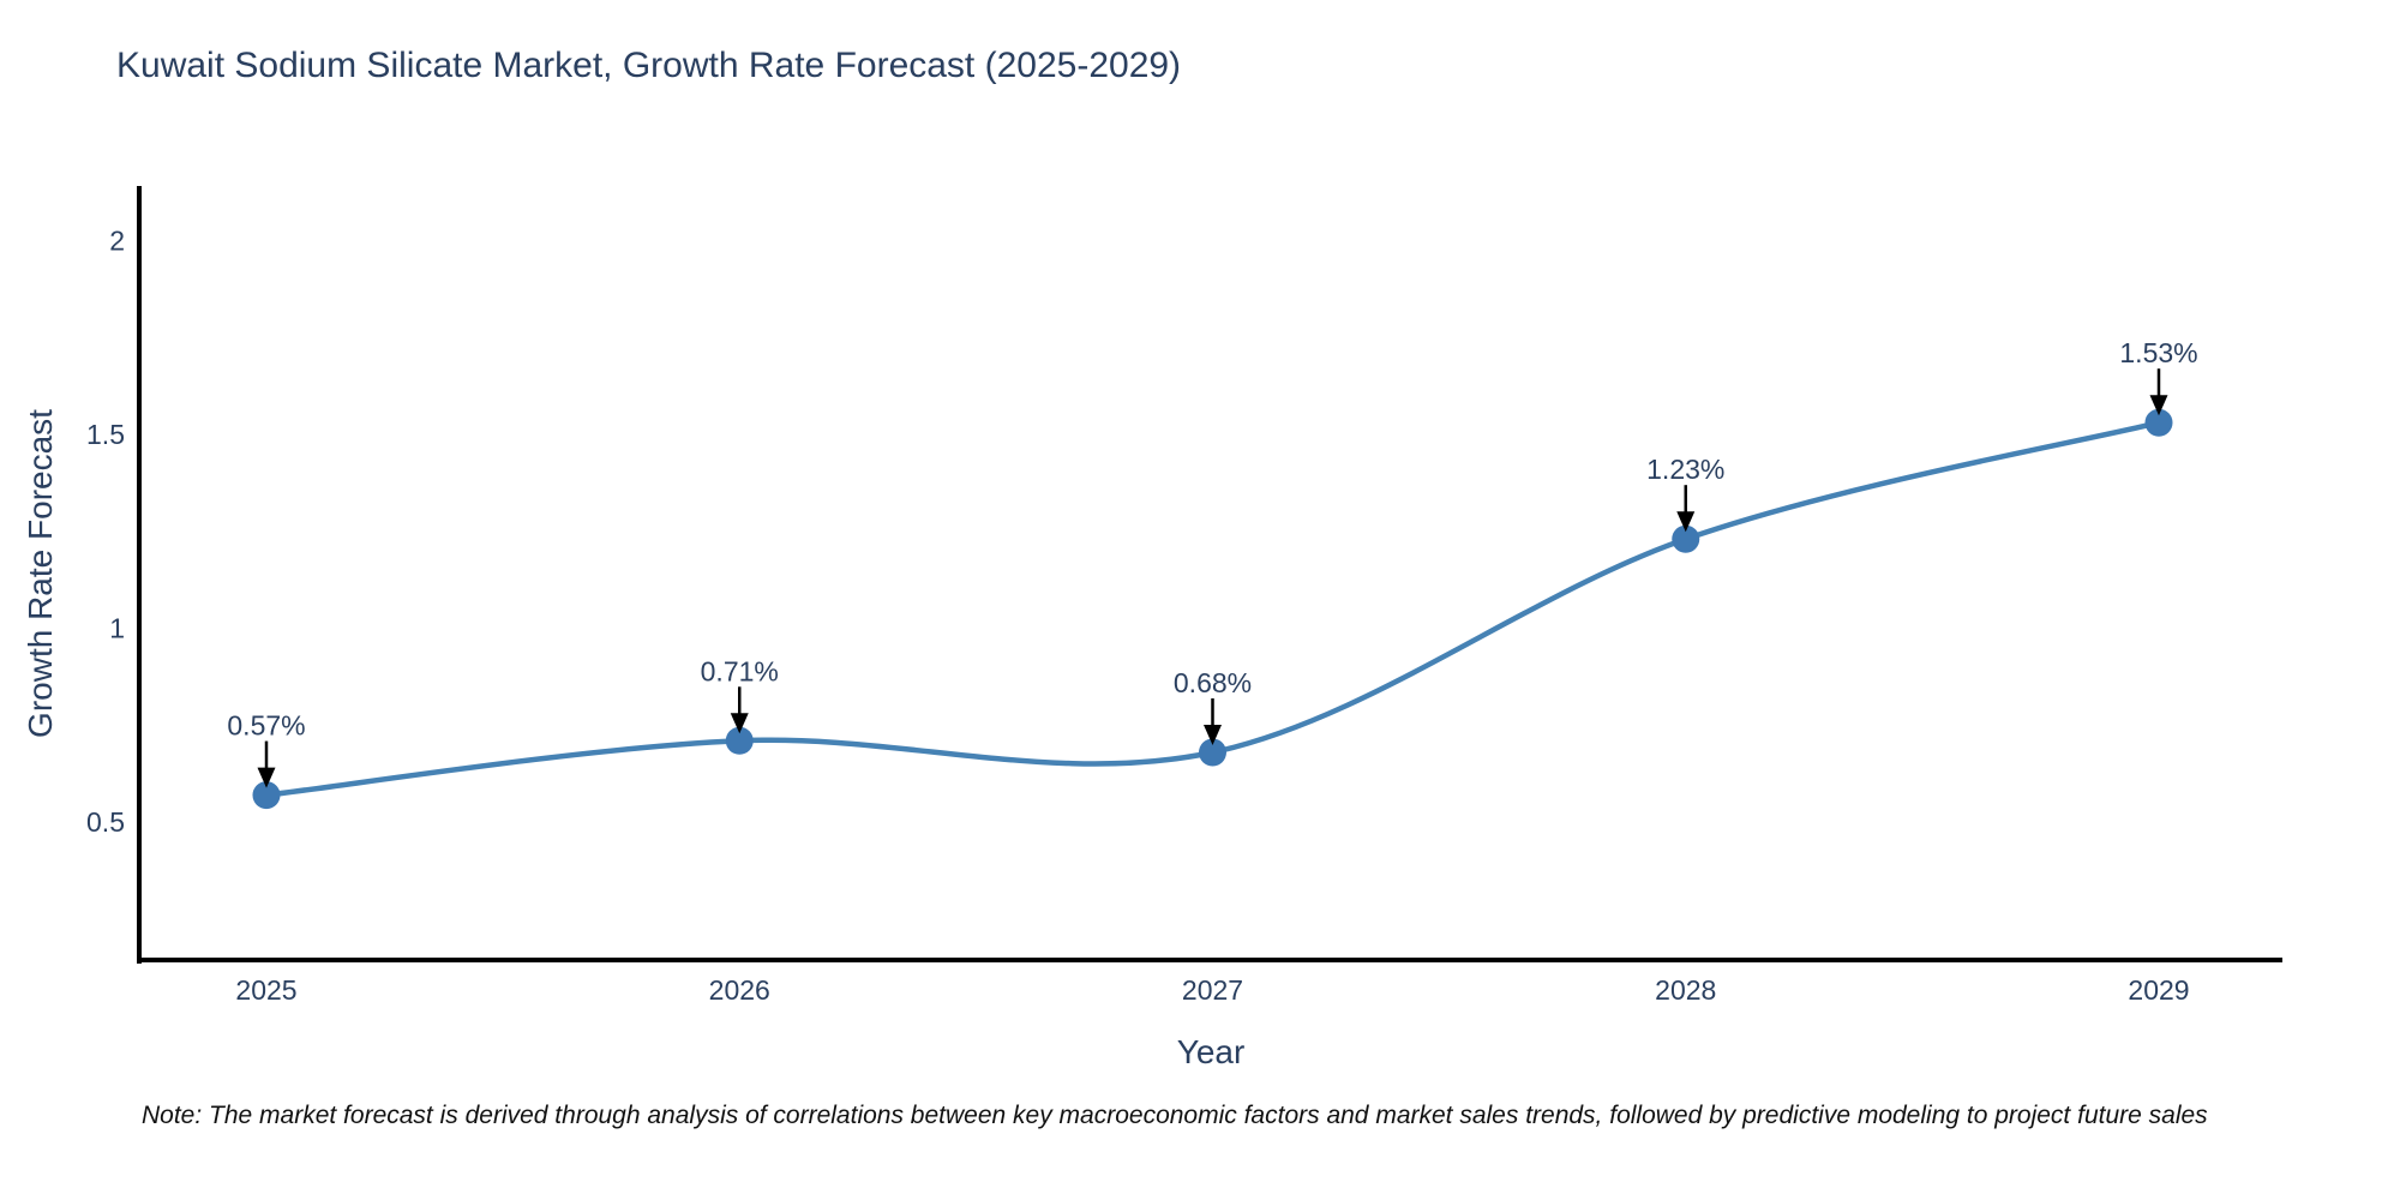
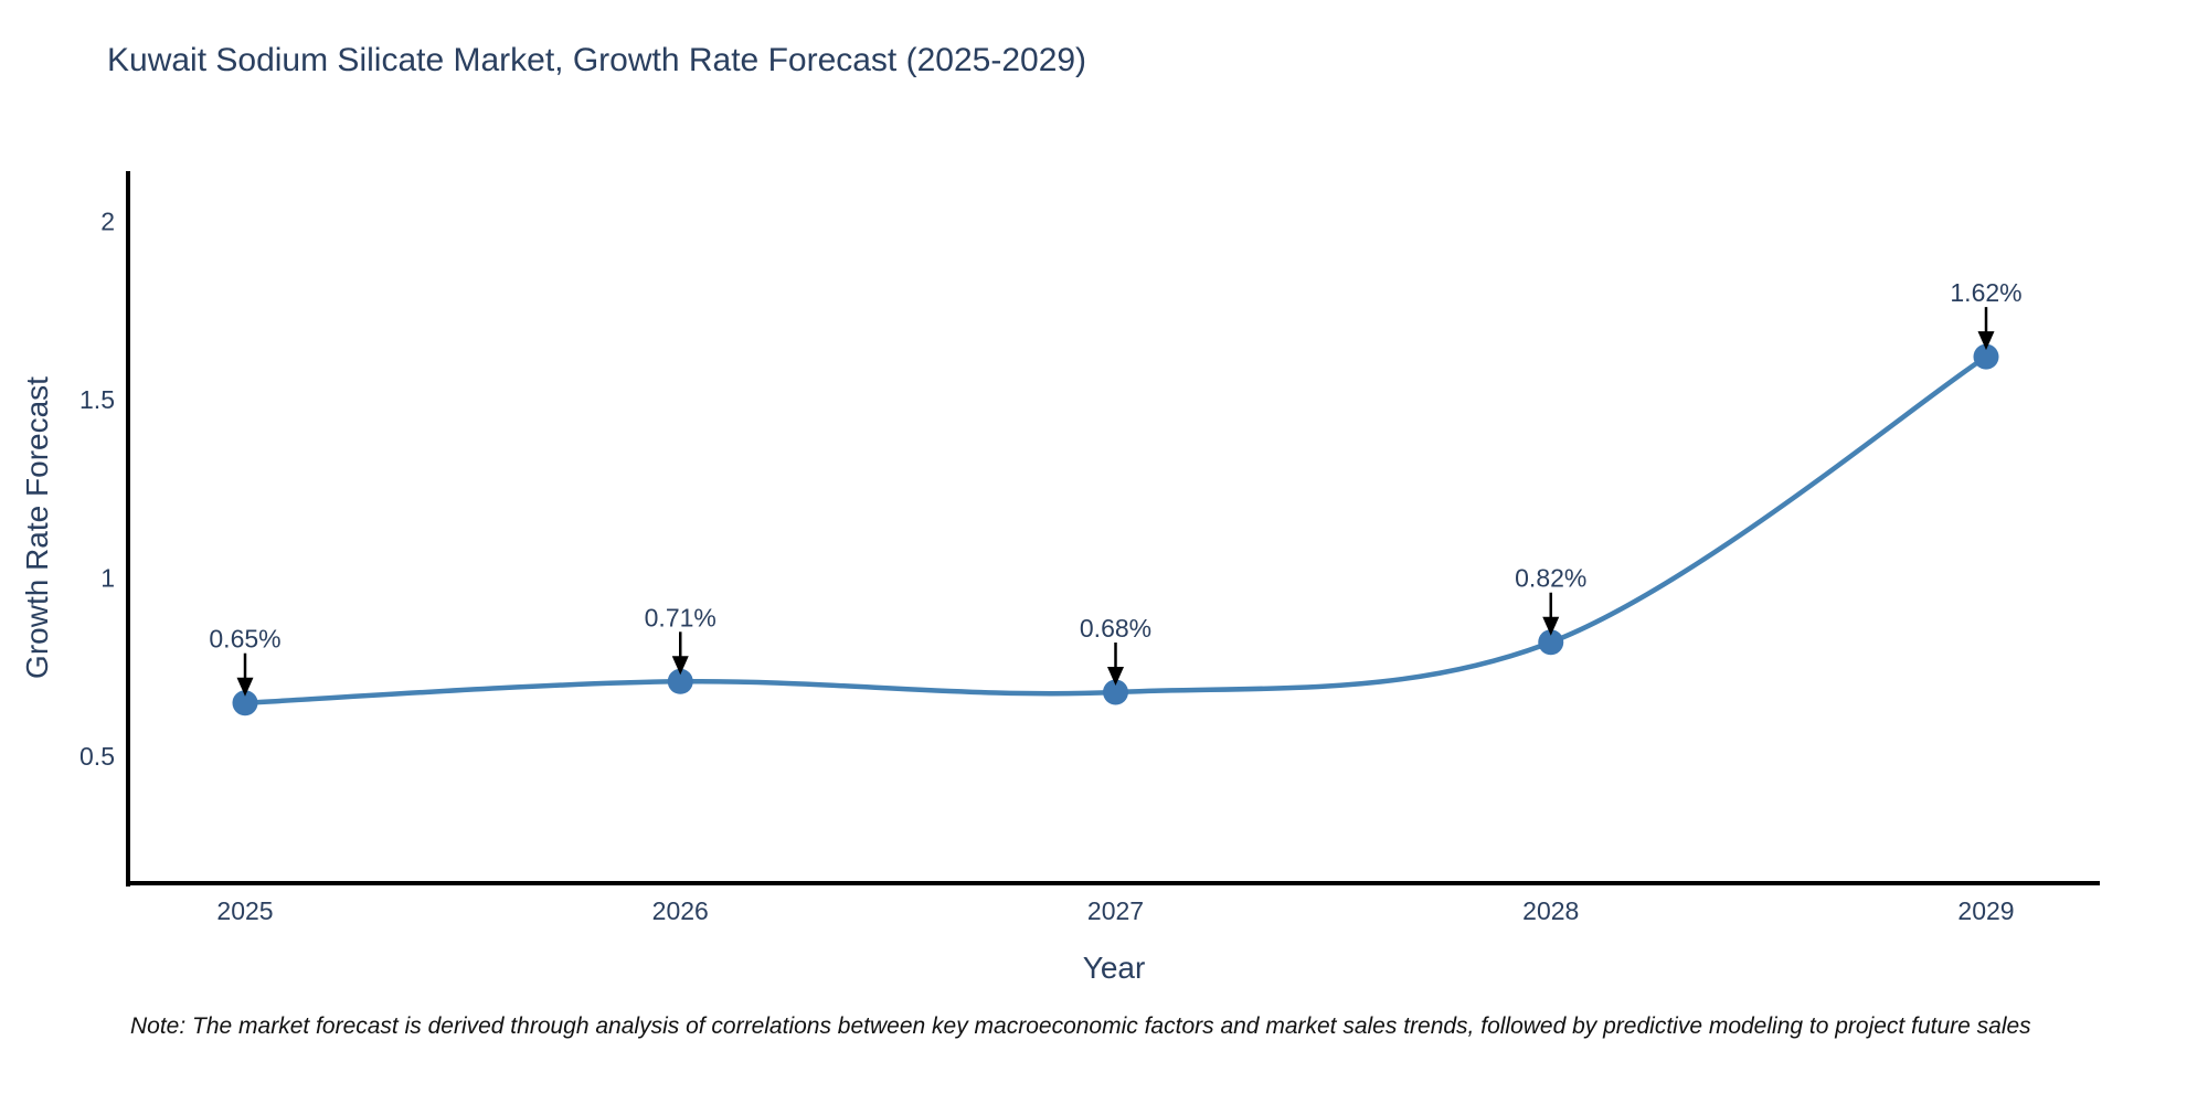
2025: 0.57% -> 0.65%
2028: 1.23% -> 0.82%
2029: 1.53% -> 1.62%
